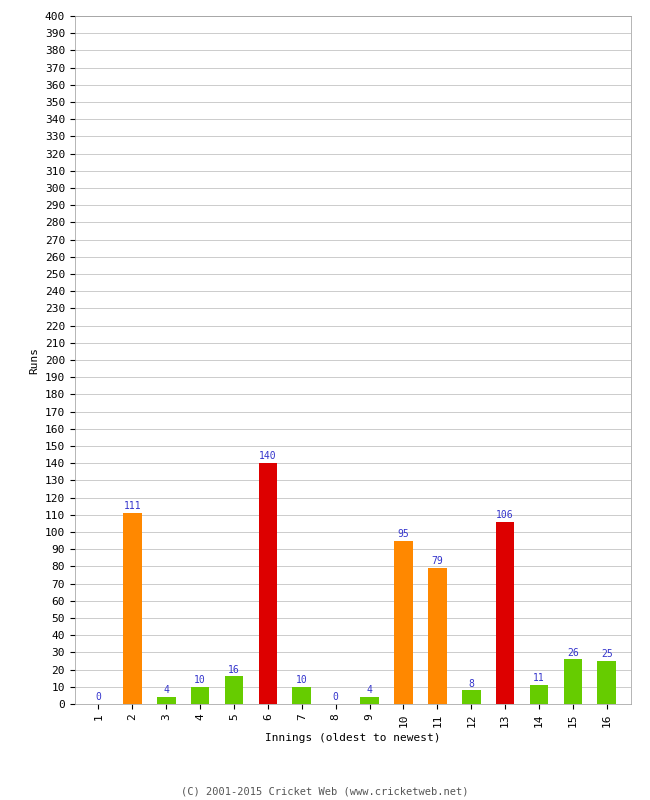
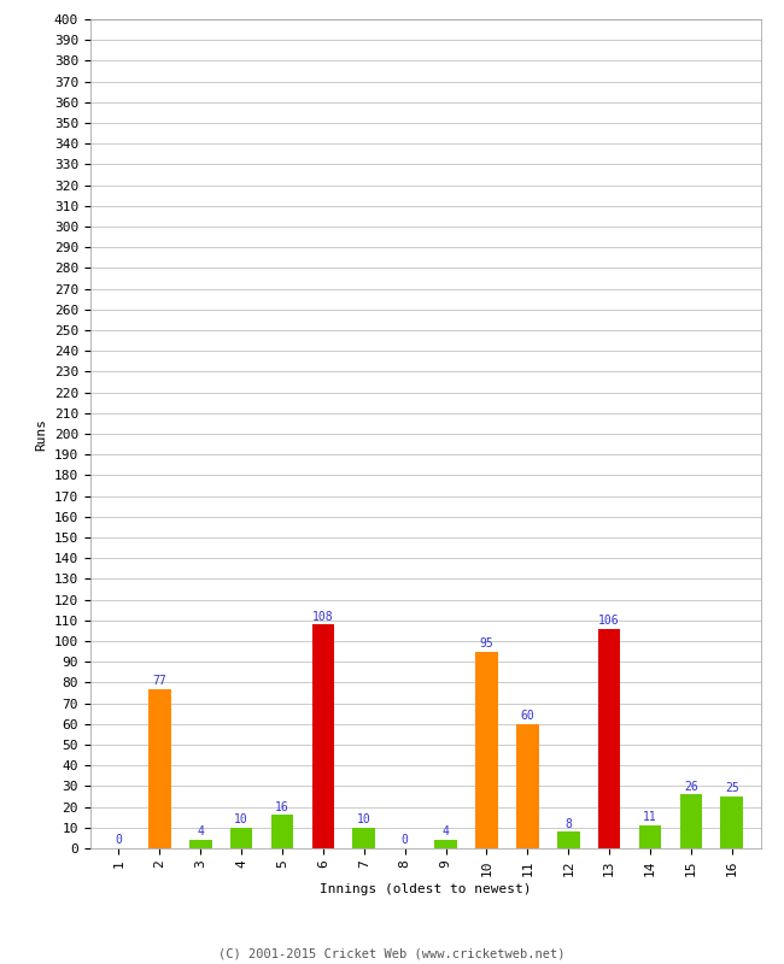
2: 111 -> 77
6: 140 -> 108
11: 79 -> 60
